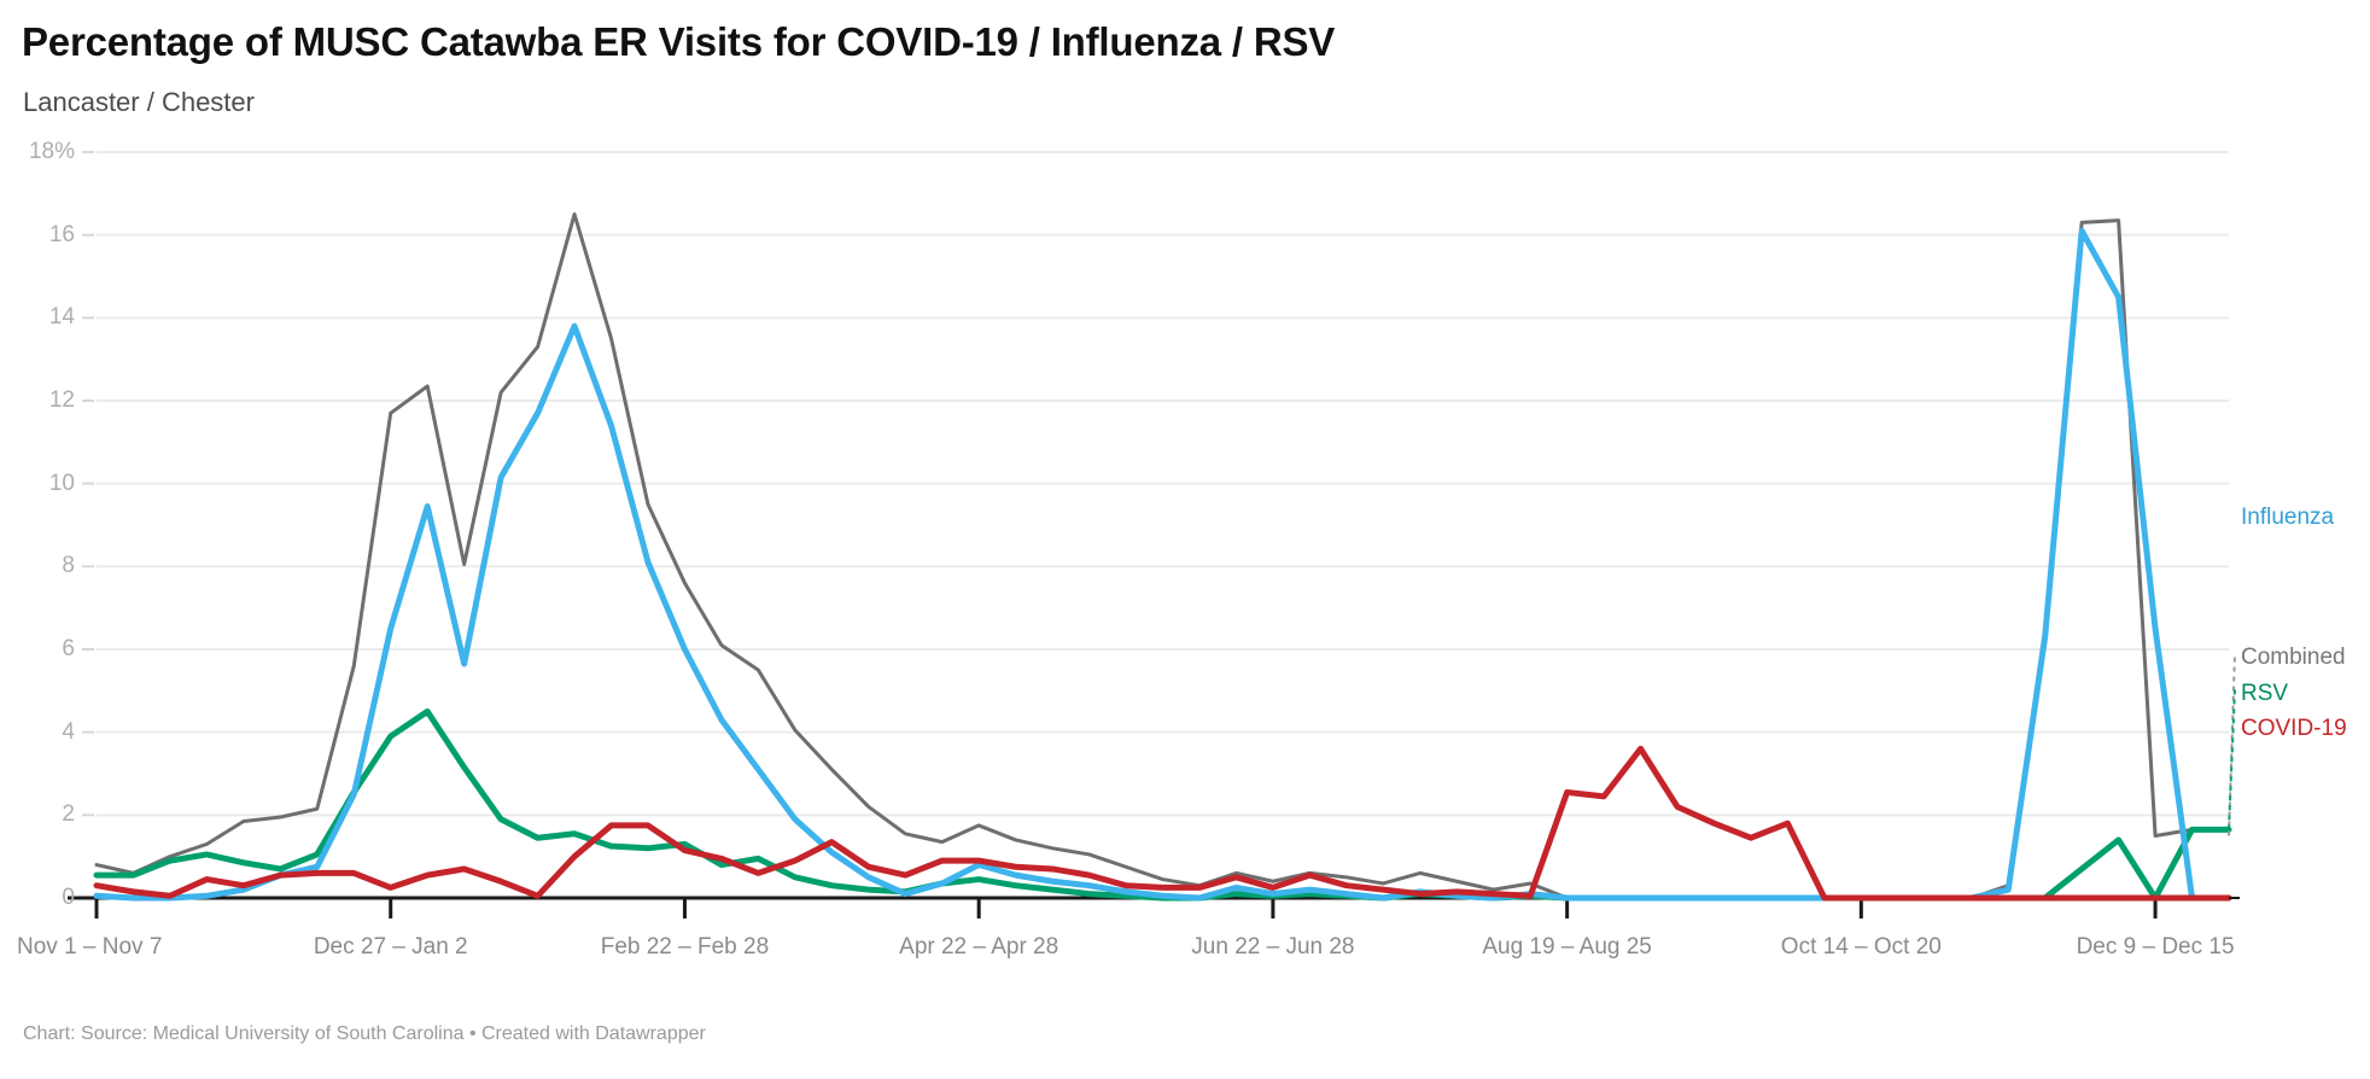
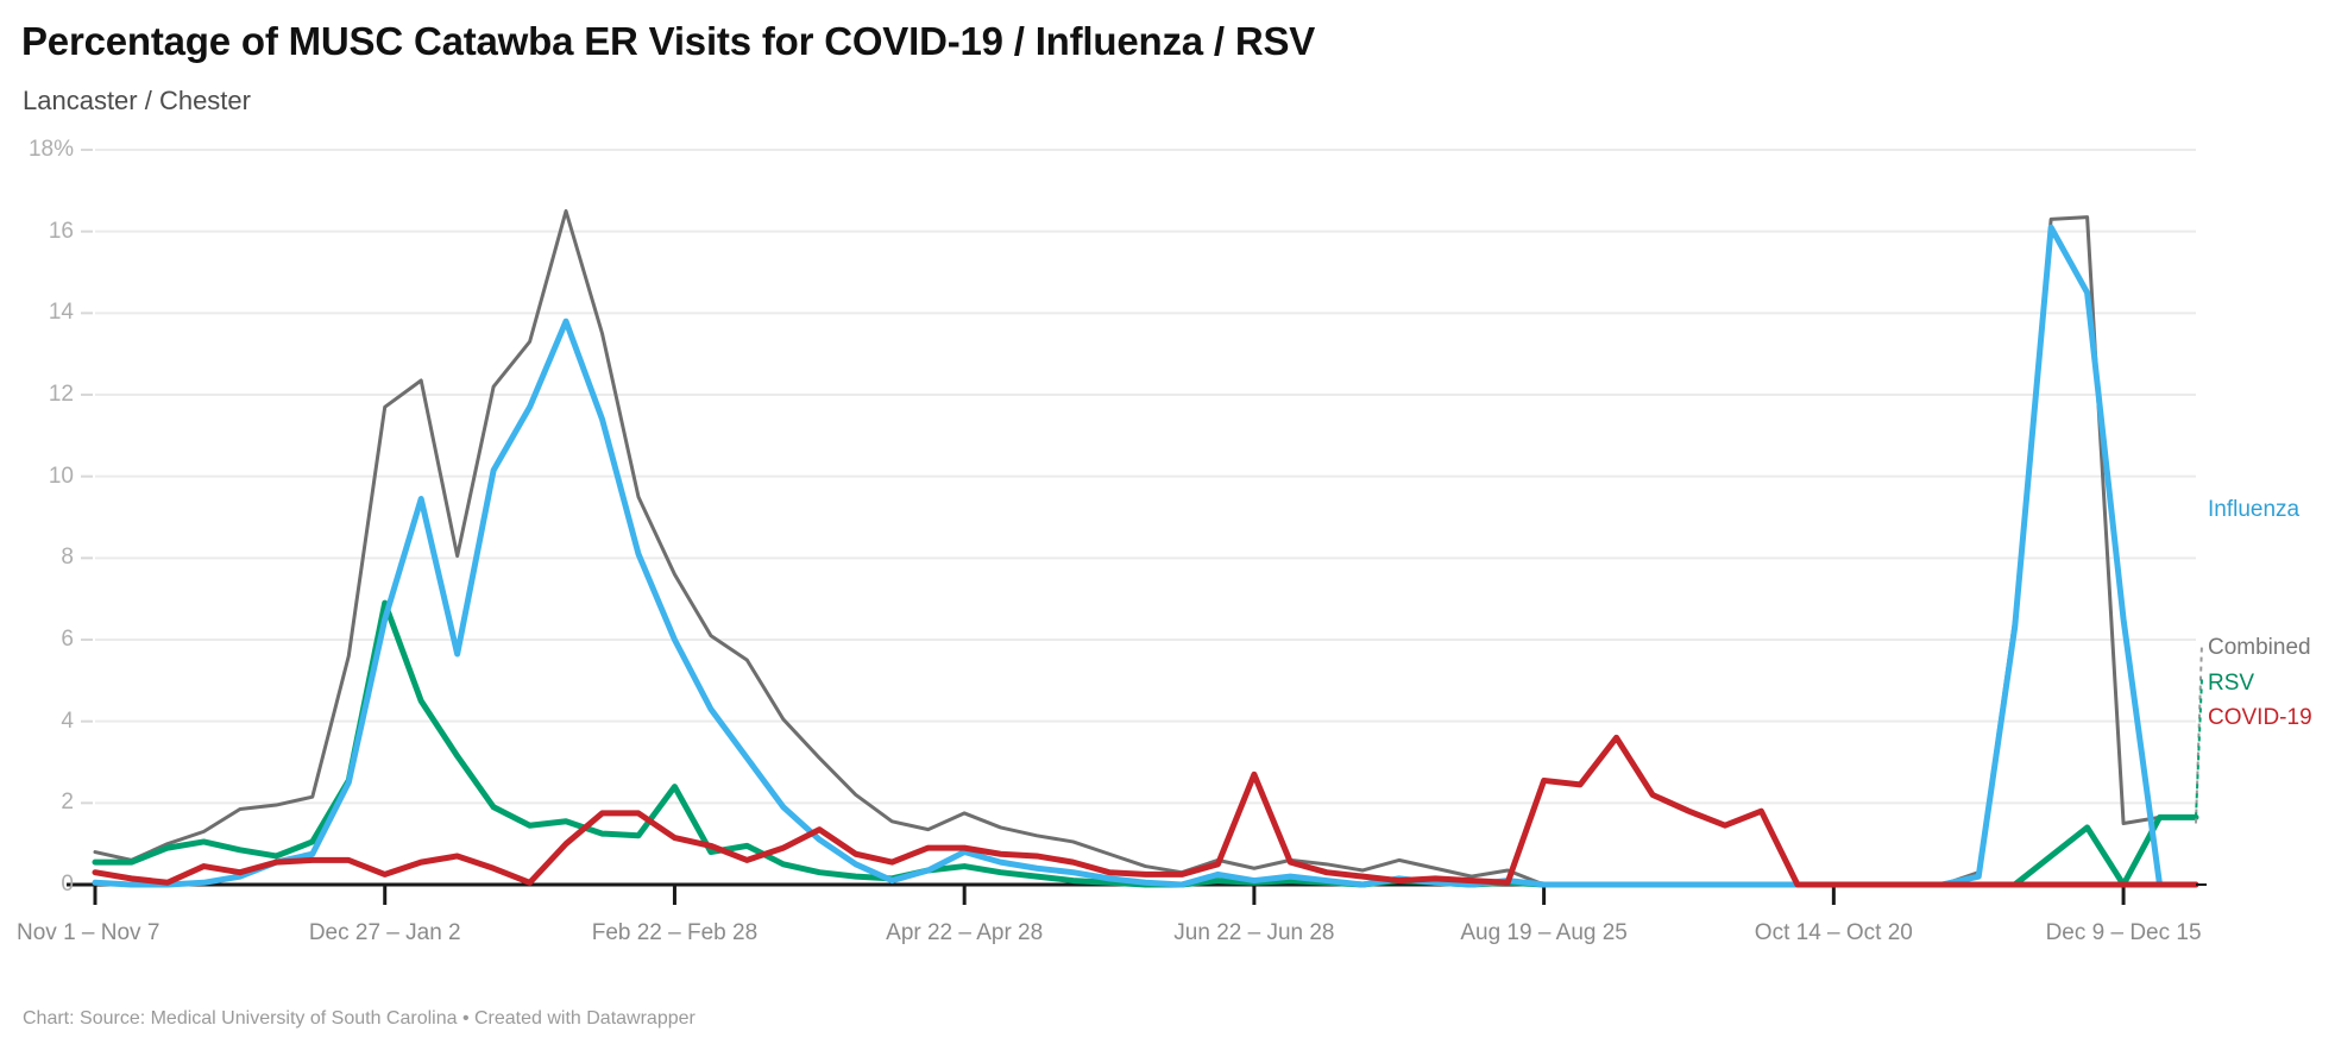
RSV/Dec 27 – Jan 2: 3.9% -> 6.9%
RSV/Feb 22 – Feb 28: 1.3% -> 2.4%
COVID-19/Jun 22 – Jun 28: 0.2% -> 2.7%
